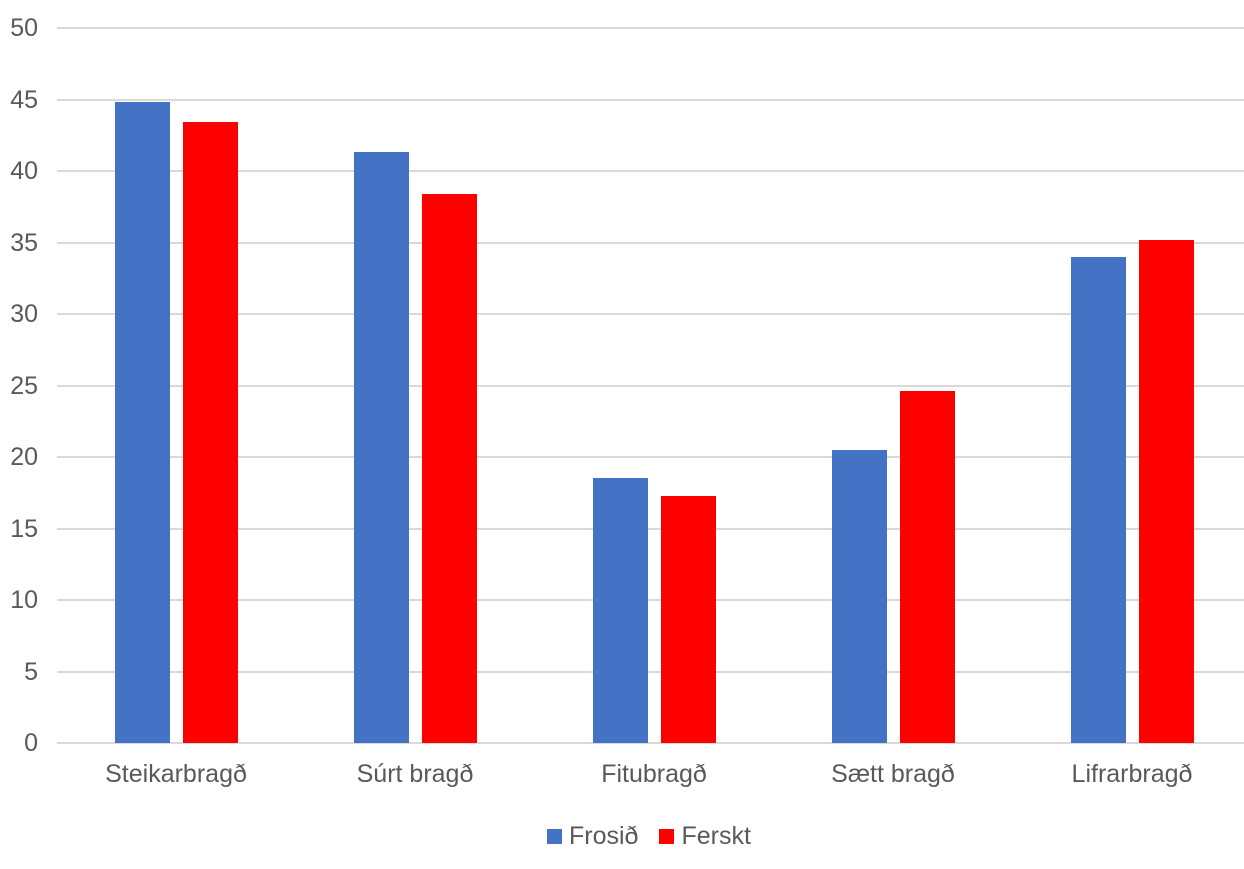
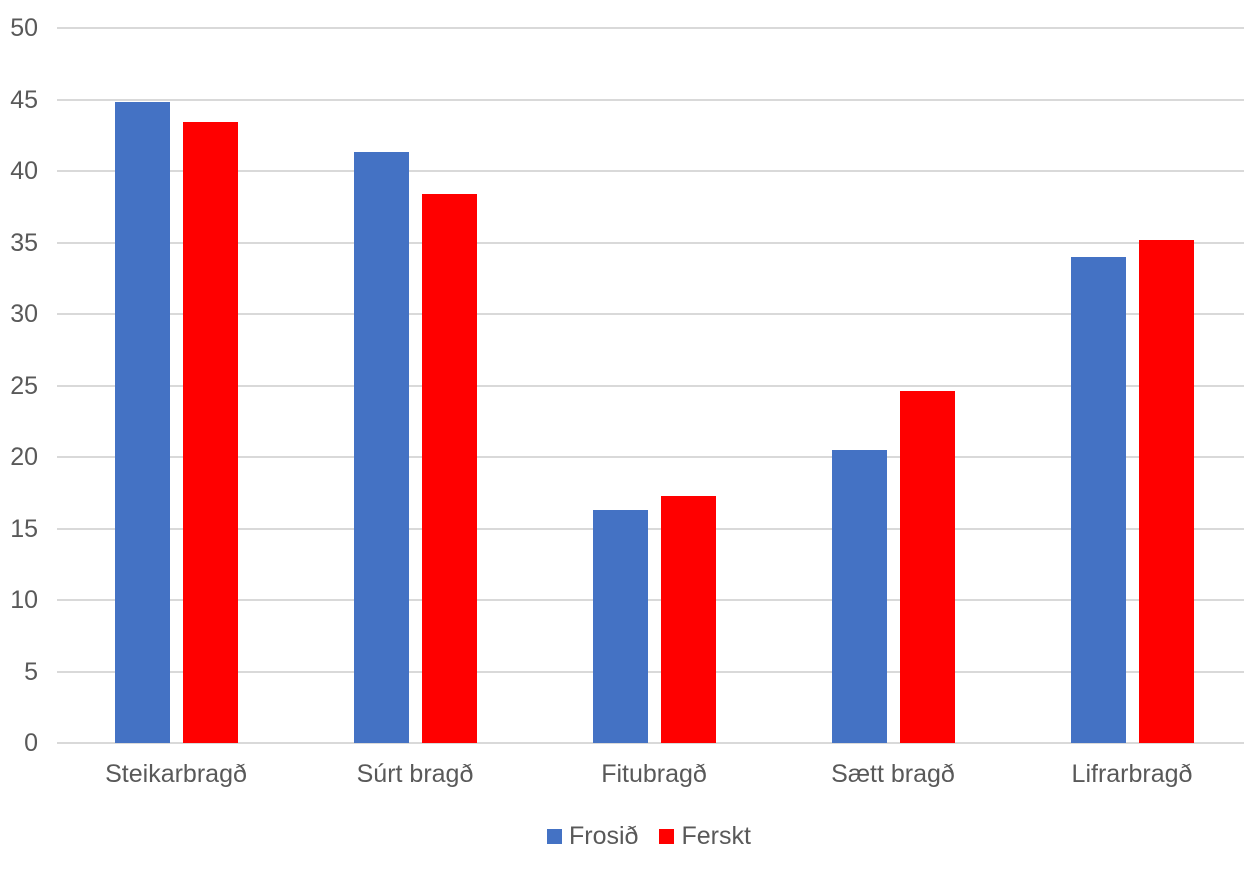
Frosið/Fitubragð: 18.5 -> 16.3
